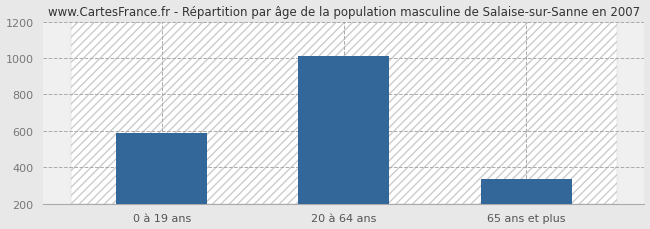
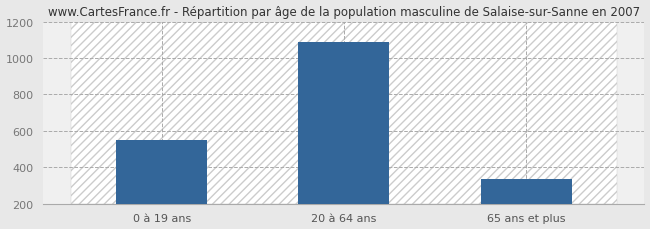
0 à 19 ans: 590 -> 550
20 à 64 ans: 1010 -> 1090
